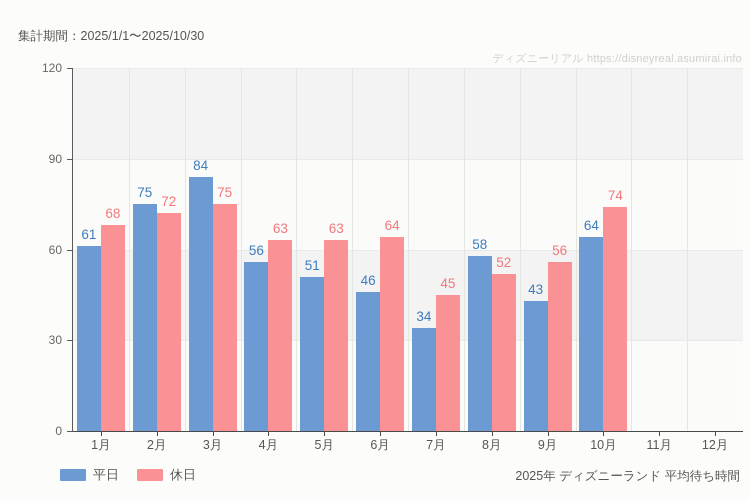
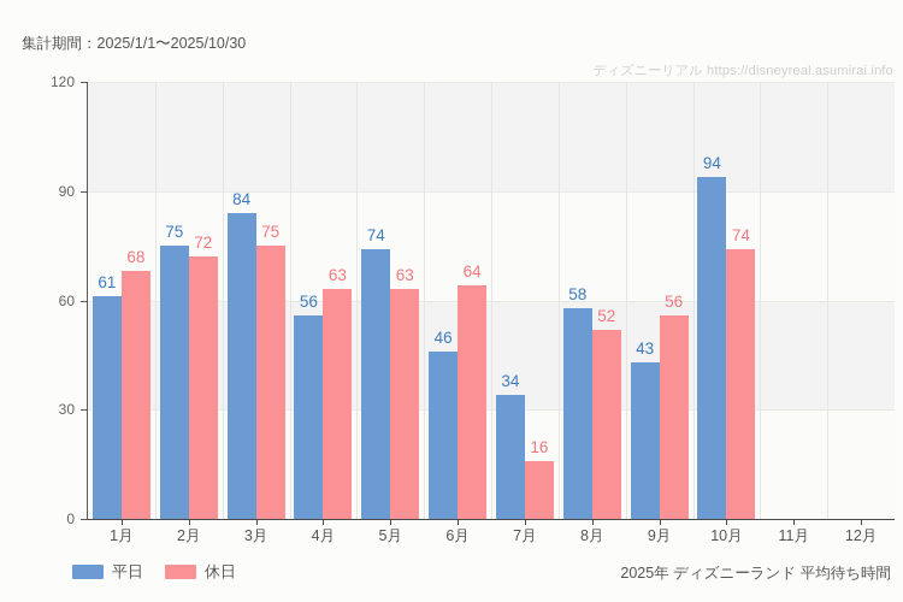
平日/5月: 51 -> 74
休日/7月: 45 -> 16
平日/10月: 64 -> 94
